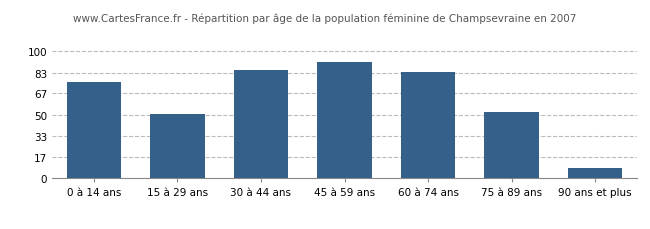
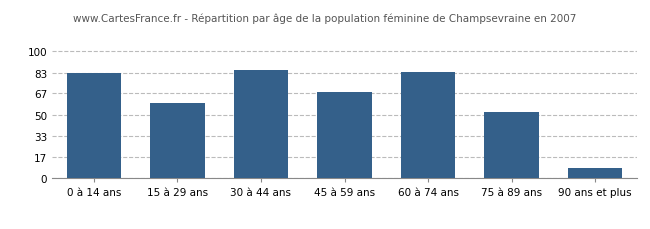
0 à 14 ans: 76 -> 83
15 à 29 ans: 51 -> 59
45 à 59 ans: 92 -> 68
